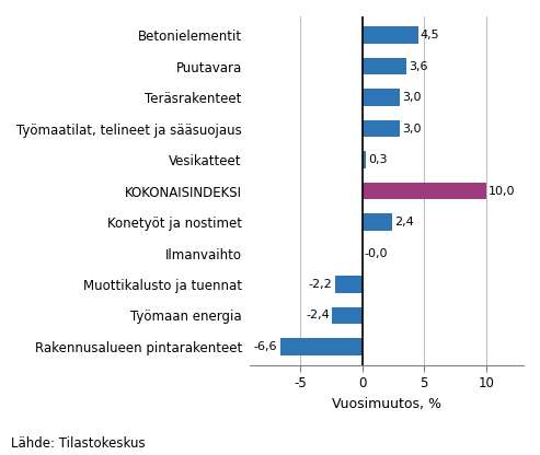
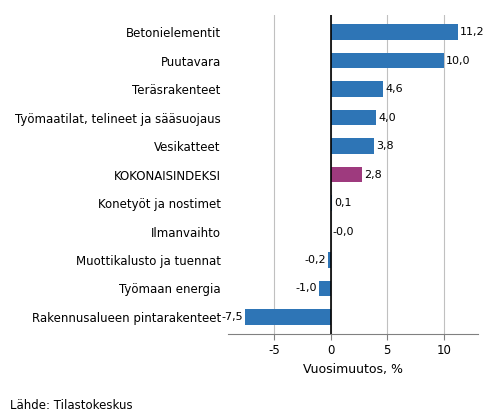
Betonielementit: 4,5 -> 11,2
Puutavara: 3,6 -> 10,0
Teräsrakenteet: 3,0 -> 4,6
Työmaatilat, telineet ja sääsuojaus: 3,0 -> 4,0
Vesikatteet: 0,3 -> 3,8
KOKONAISINDEKSI: 10,0 -> 2,8
Konetyöt ja nostimet: 2,4 -> 0,1
Muottikalusto ja tuennat: -2,2 -> -0,2
Työmaan energia: -2,4 -> -1,0
Rakennusalueen pintarakenteet: -6,6 -> -7,5
